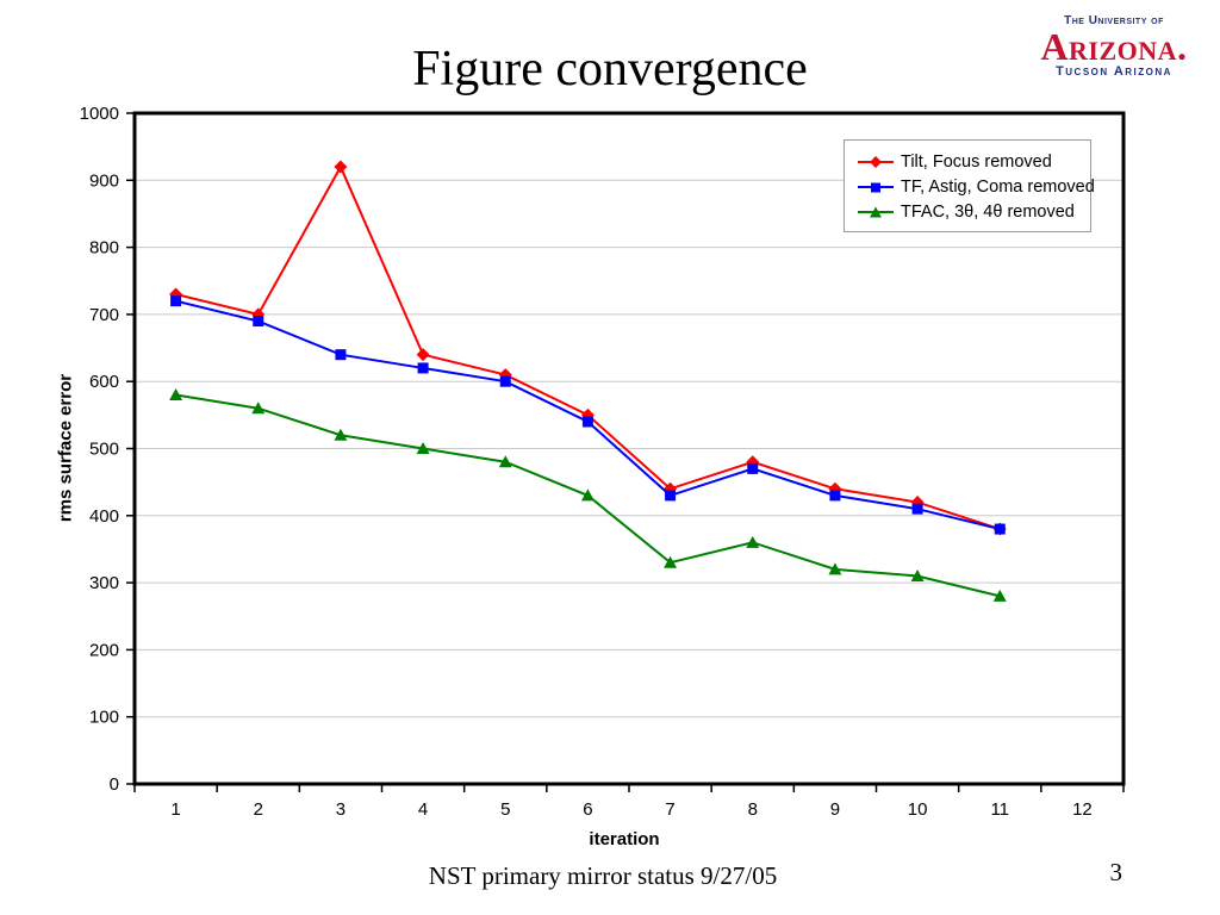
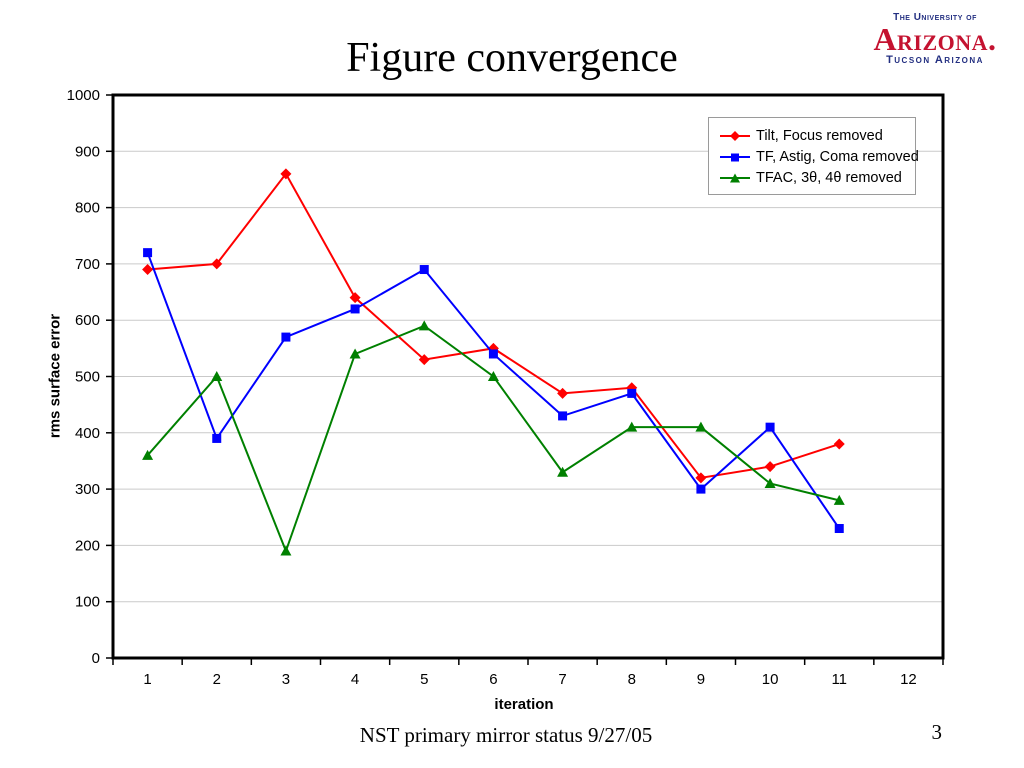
Tilt, Focus removed/1: 730 -> 690
TFAC, 3θ, 4θ removed/1: 580 -> 360
TF, Astig, Coma removed/2: 690 -> 390
TFAC, 3θ, 4θ removed/2: 560 -> 500
Tilt, Focus removed/3: 920 -> 860
TF, Astig, Coma removed/3: 640 -> 570
TFAC, 3θ, 4θ removed/3: 520 -> 190
TFAC, 3θ, 4θ removed/4: 500 -> 540
Tilt, Focus removed/5: 610 -> 530
TF, Astig, Coma removed/5: 600 -> 690
TFAC, 3θ, 4θ removed/5: 480 -> 590
TFAC, 3θ, 4θ removed/6: 430 -> 500
Tilt, Focus removed/7: 440 -> 470
TFAC, 3θ, 4θ removed/8: 360 -> 410
Tilt, Focus removed/9: 440 -> 320
TF, Astig, Coma removed/9: 430 -> 300
TFAC, 3θ, 4θ removed/9: 320 -> 410
Tilt, Focus removed/10: 420 -> 340
TF, Astig, Coma removed/11: 380 -> 230
